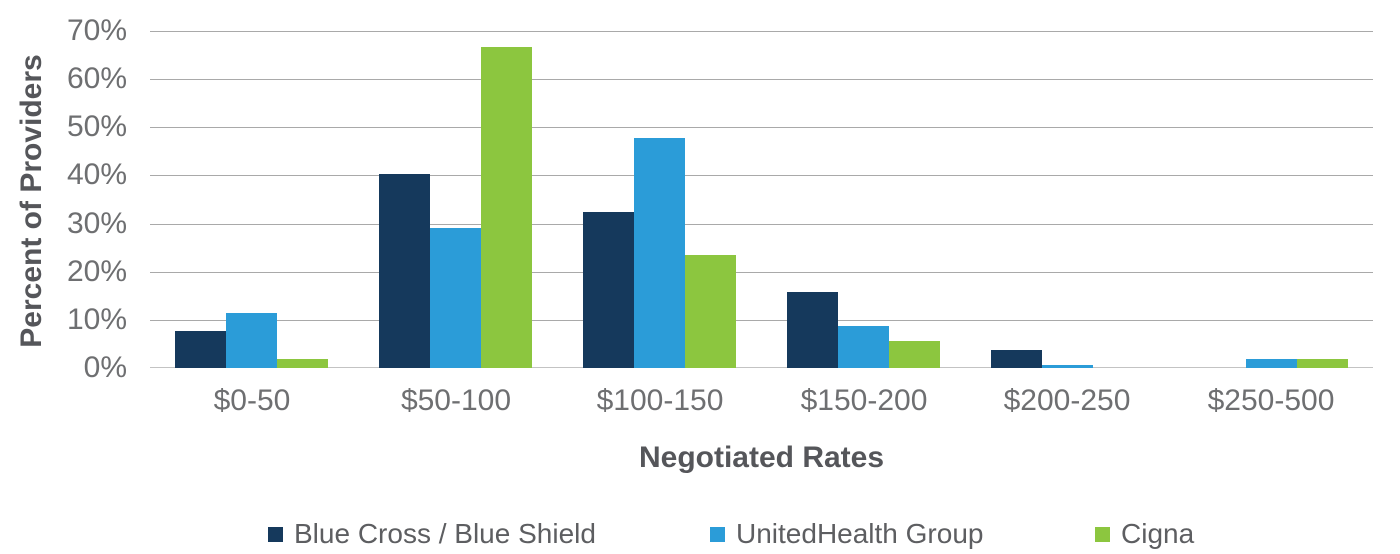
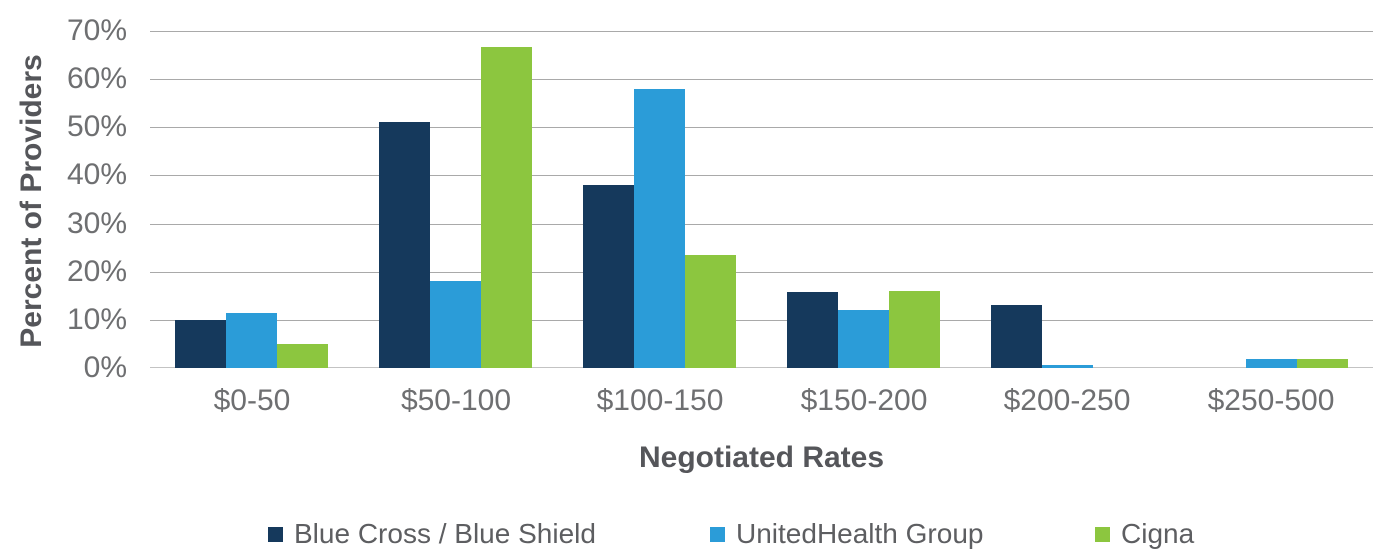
Blue Cross / Blue Shield/$0-50: 8% -> 10%
Cigna/$0-50: 2% -> 5%
Blue Cross / Blue Shield/$50-100: 40% -> 51%
UnitedHealth Group/$50-100: 29% -> 18%
Blue Cross / Blue Shield/$100-150: 32% -> 38%
UnitedHealth Group/$100-150: 48% -> 58%
UnitedHealth Group/$150-200: 9% -> 12%
Cigna/$150-200: 6% -> 16%
Blue Cross / Blue Shield/$200-250: 4% -> 13%
